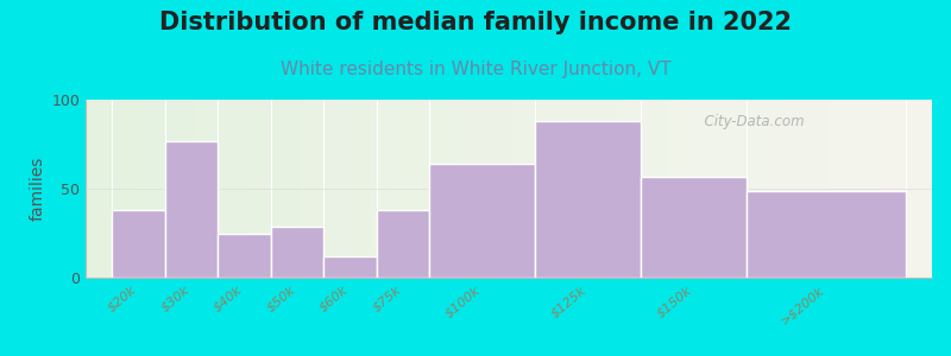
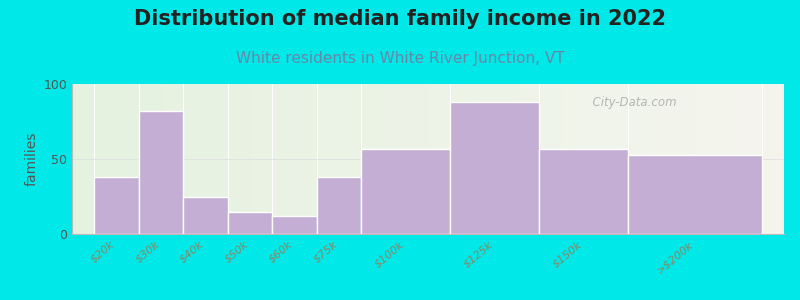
$30k: 77 -> 82
$50k: 29 -> 15
$100k: 64 -> 57
>$200k: 49 -> 53
